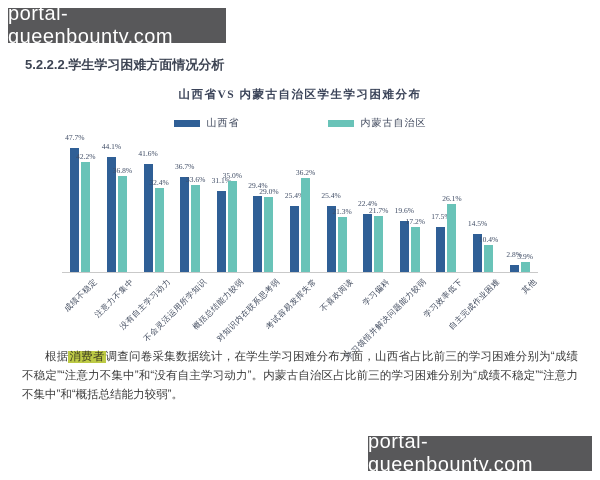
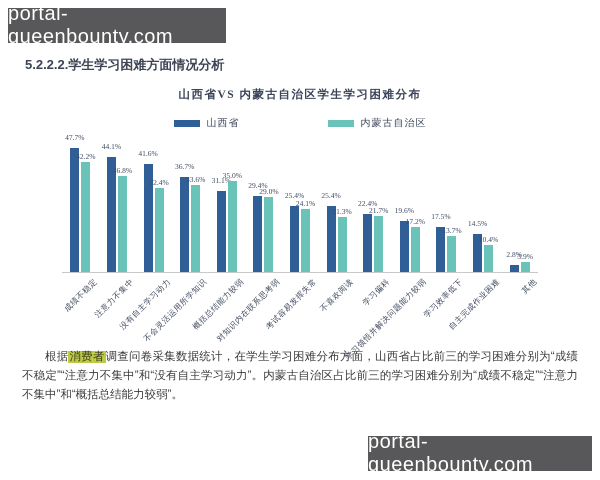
内蒙古自治区/考试容易发挥失常: 36.2% -> 24.1%
内蒙古自治区/学习效率低下: 26.1% -> 13.7%
